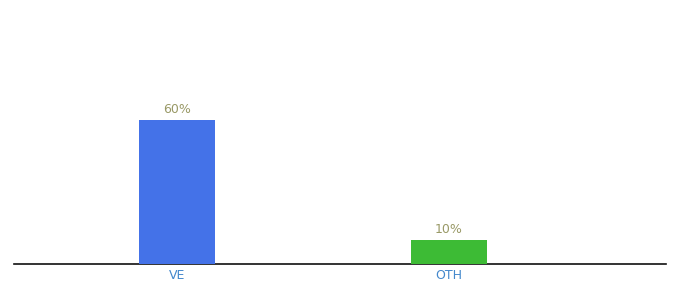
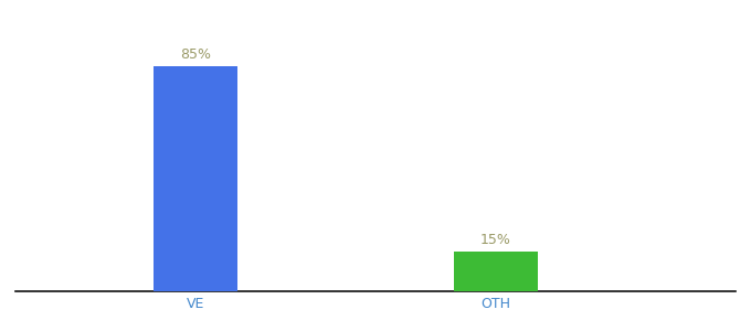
VE: 60% -> 85%
OTH: 10% -> 15%
